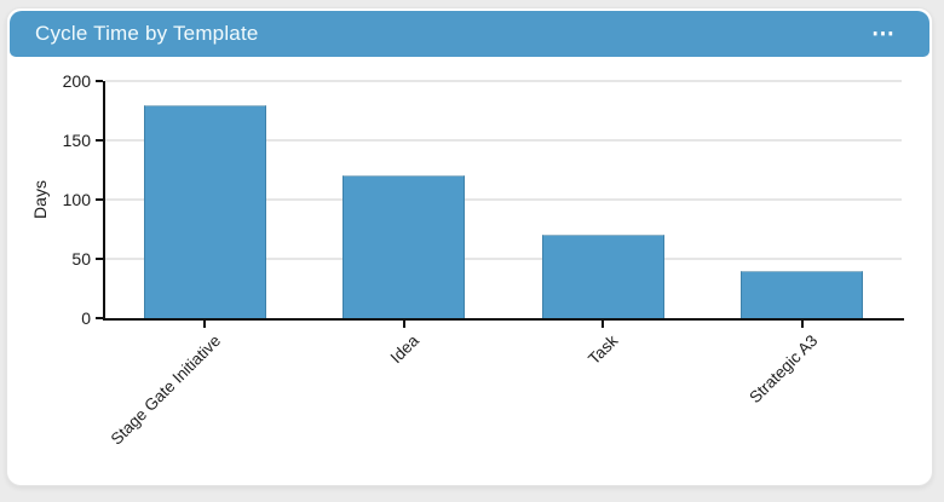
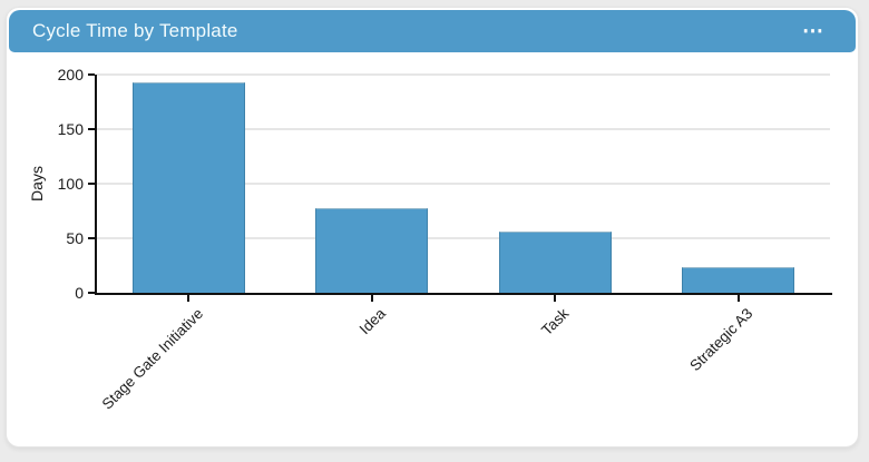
Stage Gate Initiative: 180 -> 190
Idea: 120 -> 80
Task: 70 -> 60
Strategic A3: 40 -> 20
